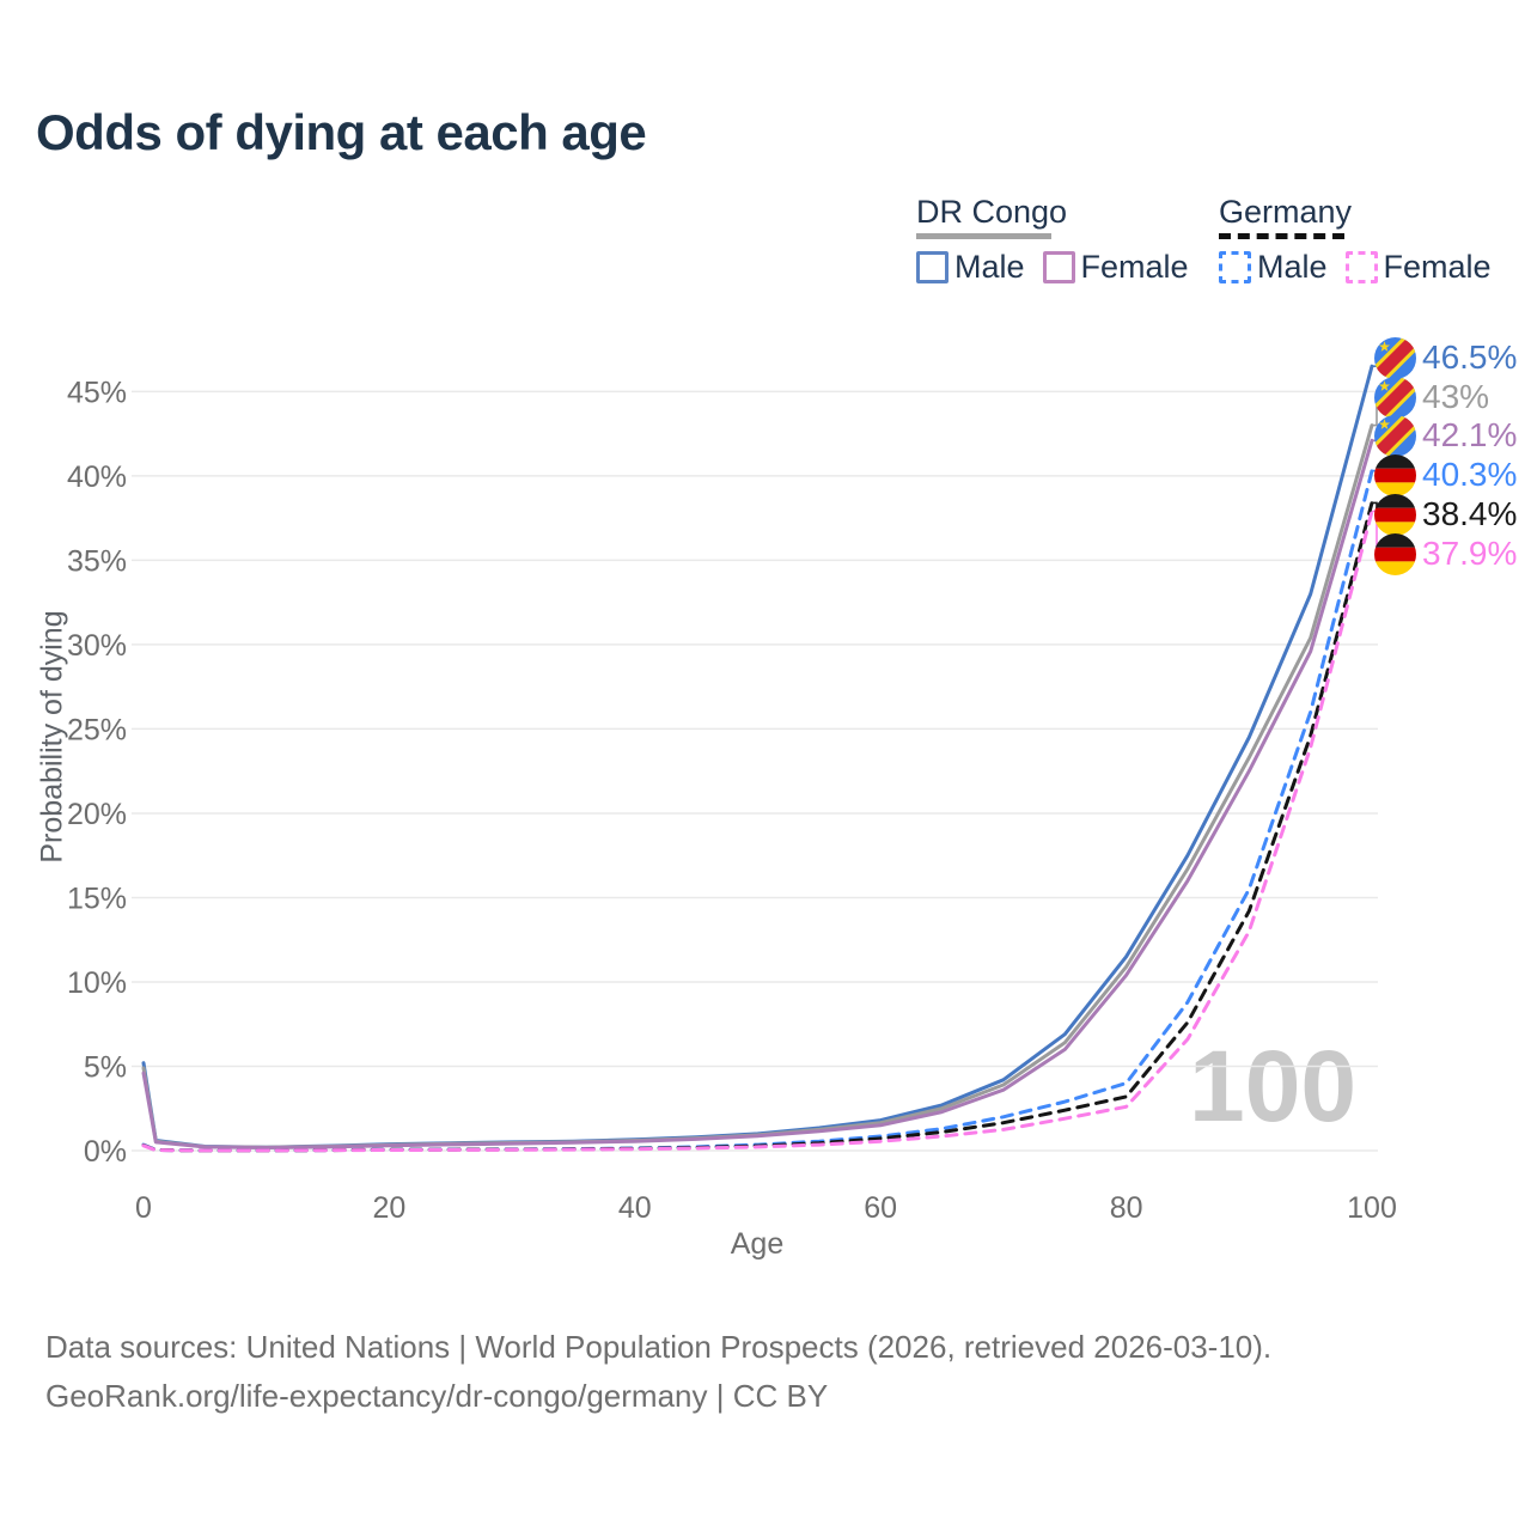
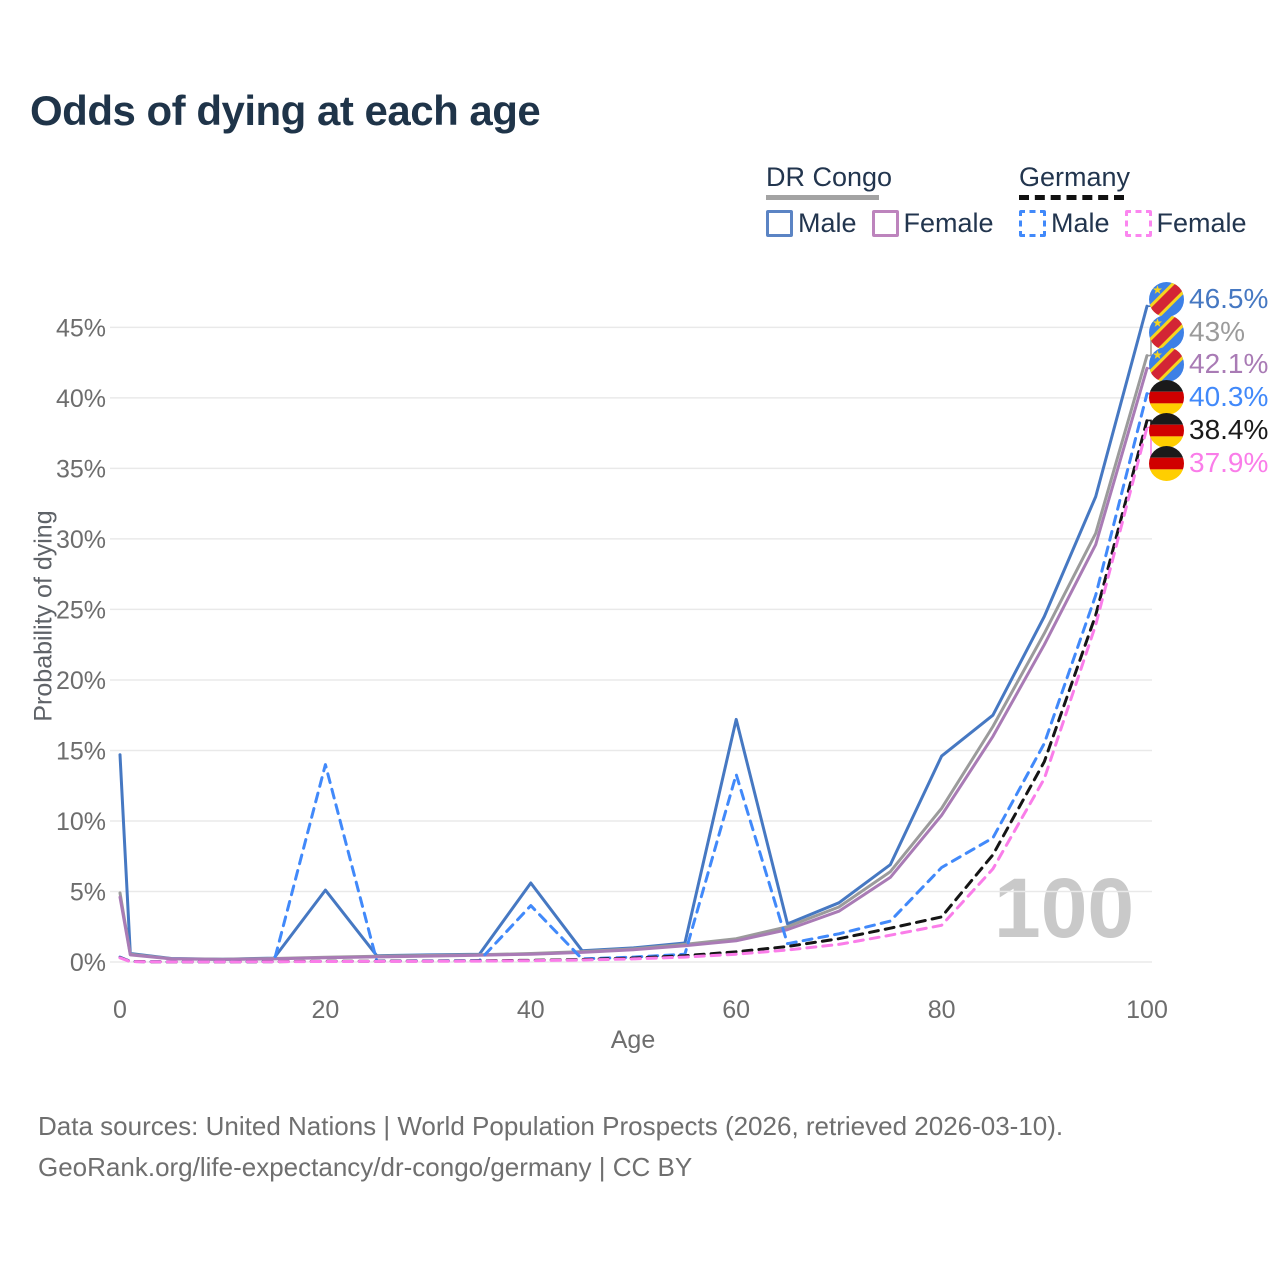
DR Congo Male/0: 5.2% -> 14.7%
DR Congo Male/20: 0.4% -> 5.1%
Germany Male/20: 0.1% -> 14.0%
DR Congo Male/40: 0.7% -> 5.6%
Germany Male/40: 0.1% -> 4.0%
DR Congo Male/60: 1.8% -> 17.2%
Germany Male/60: 0.8% -> 13.3%
DR Congo Male/80: 11.5% -> 14.6%
Germany Male/80: 4.0% -> 6.7%
